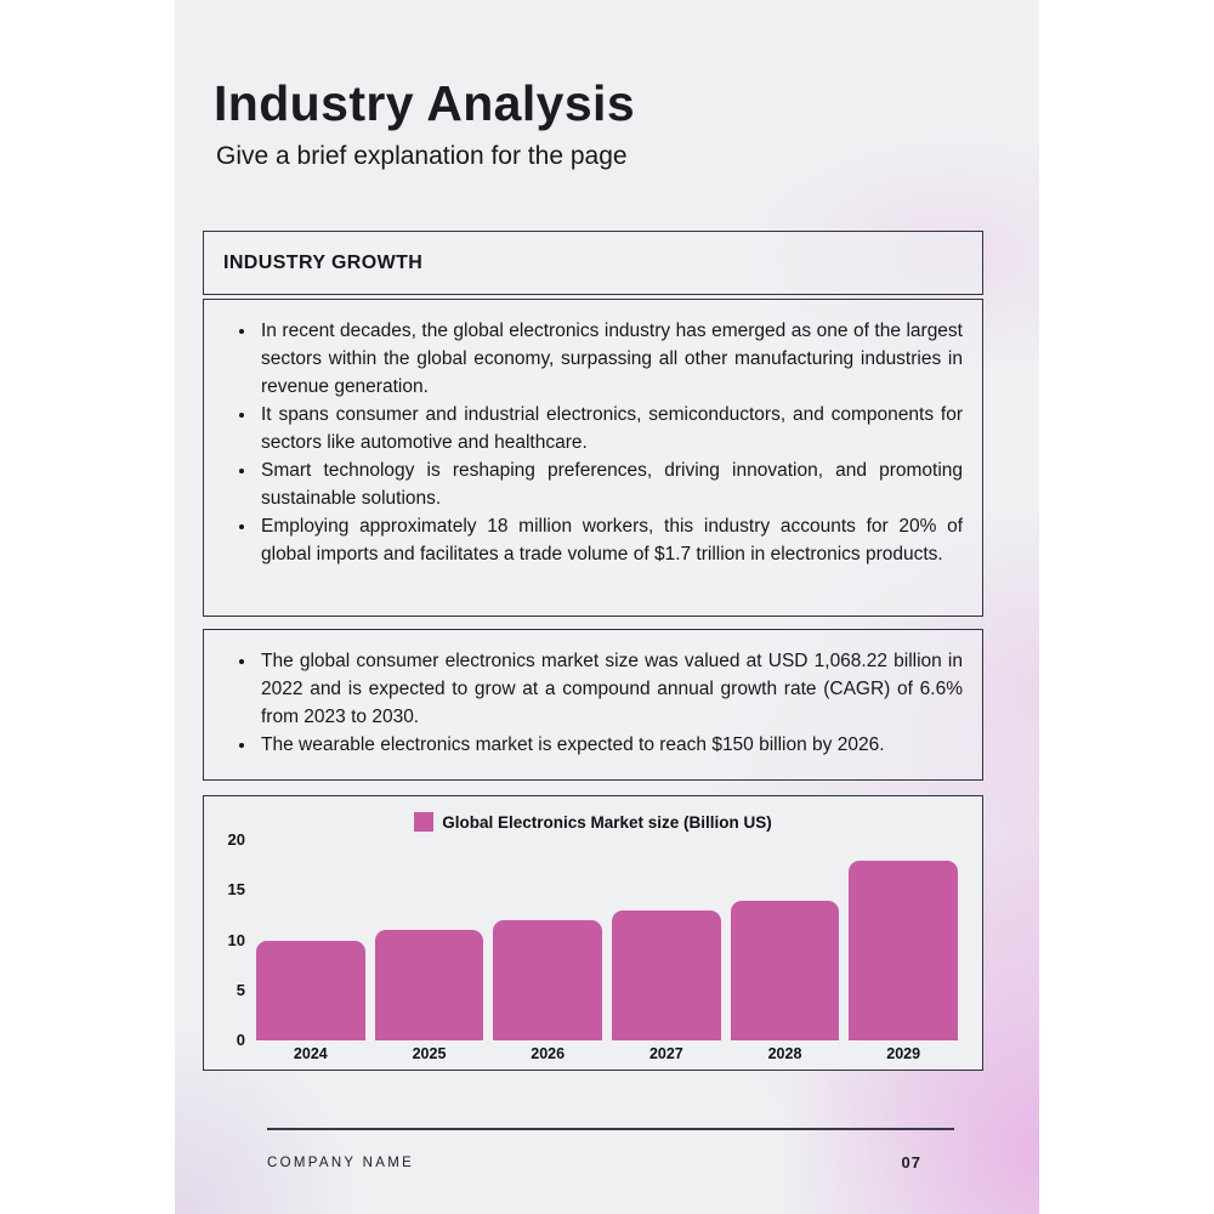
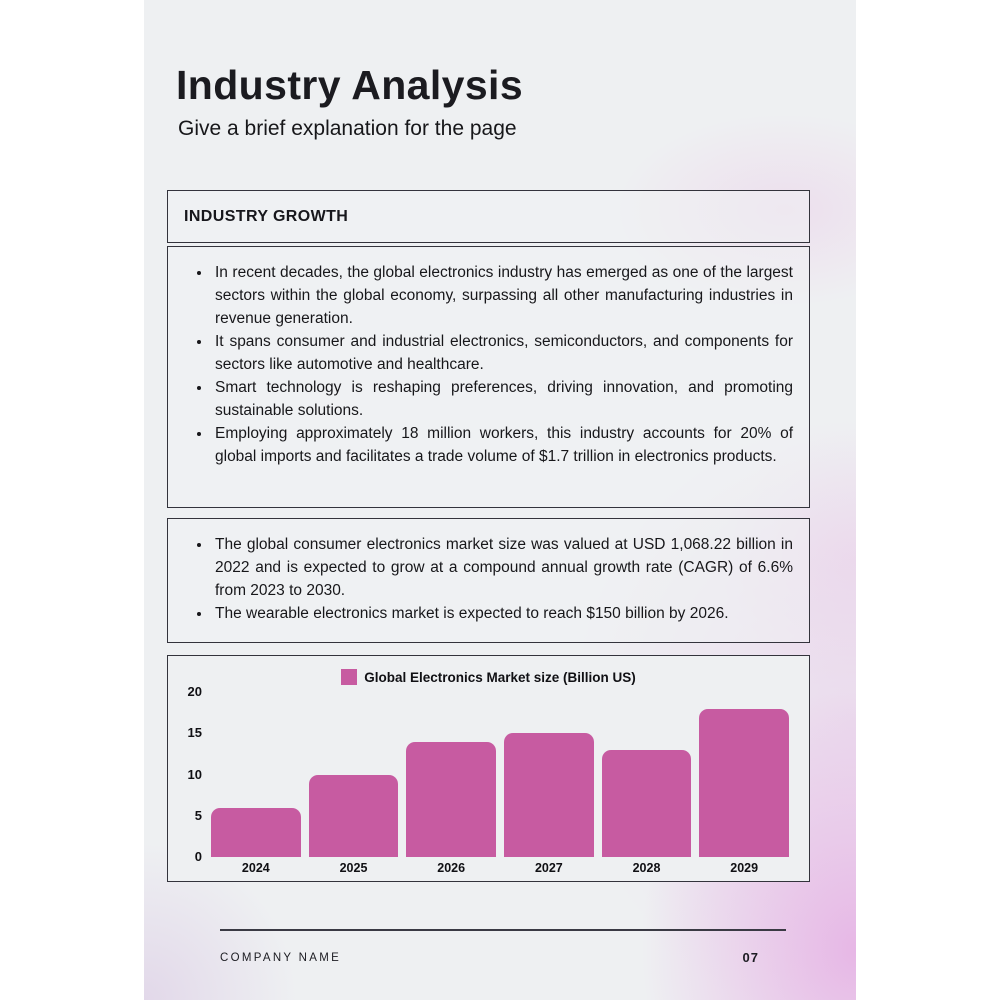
2024: 10 -> 6
2025: 11 -> 10
2026: 12 -> 14
2027: 13 -> 15
2028: 14 -> 13
